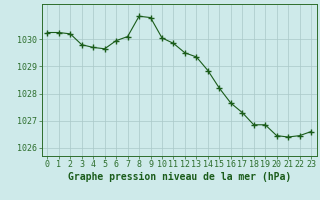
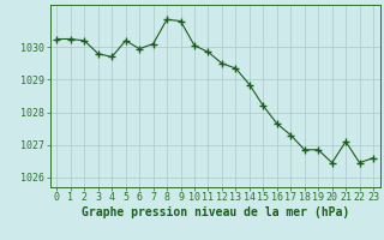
5: 1029.65 -> 1030.20
21: 1026.40 -> 1027.10
